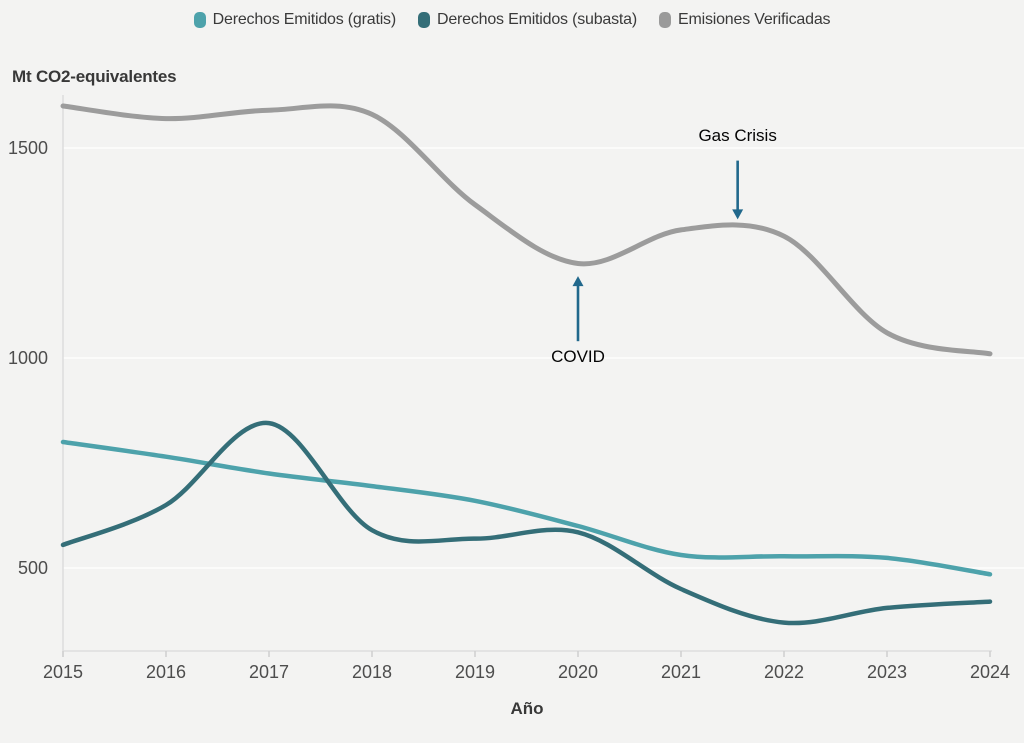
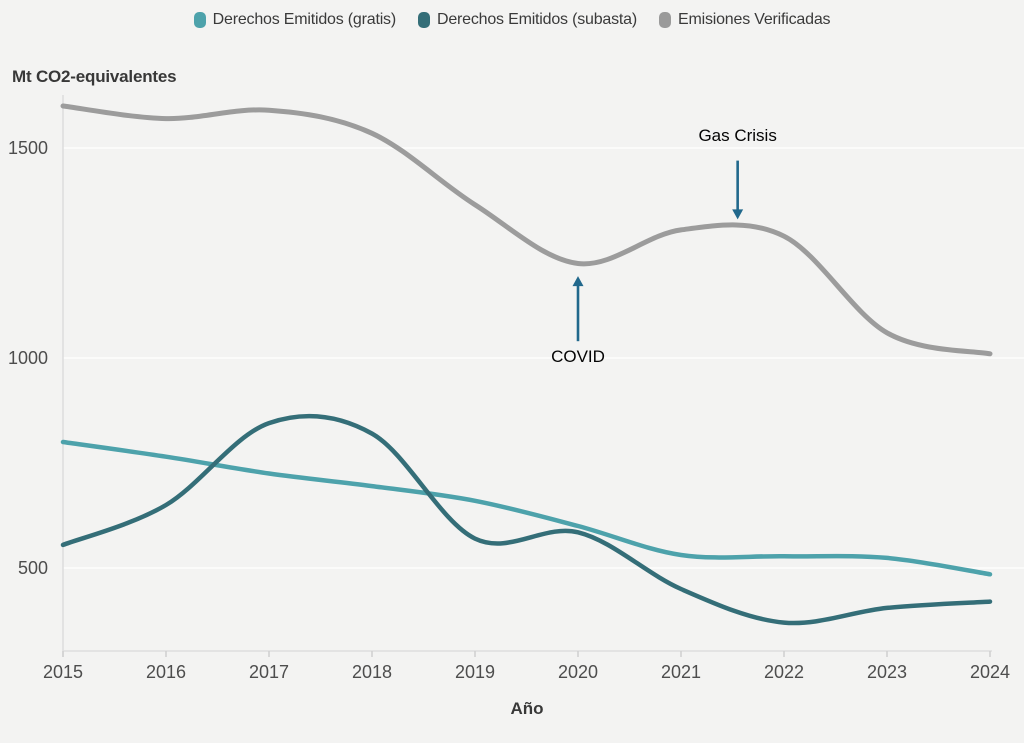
Derechos Emitidos (subasta)/2018: 590 -> 820
Emisiones Verificadas/2018: 1580 -> 1540
